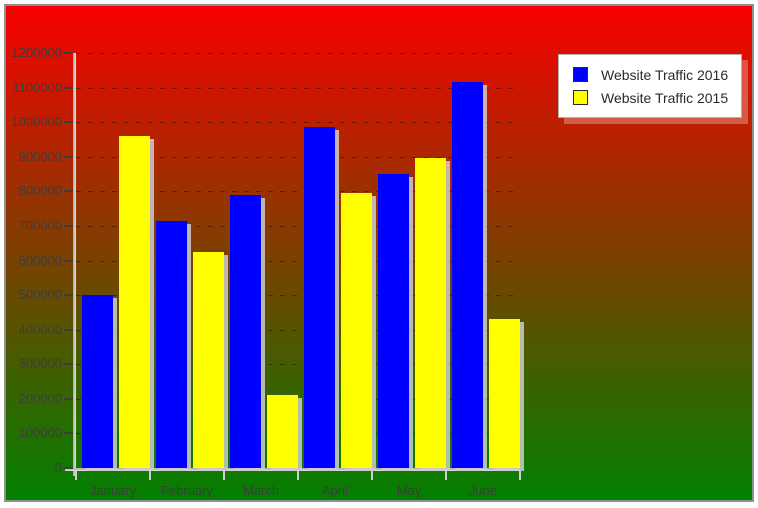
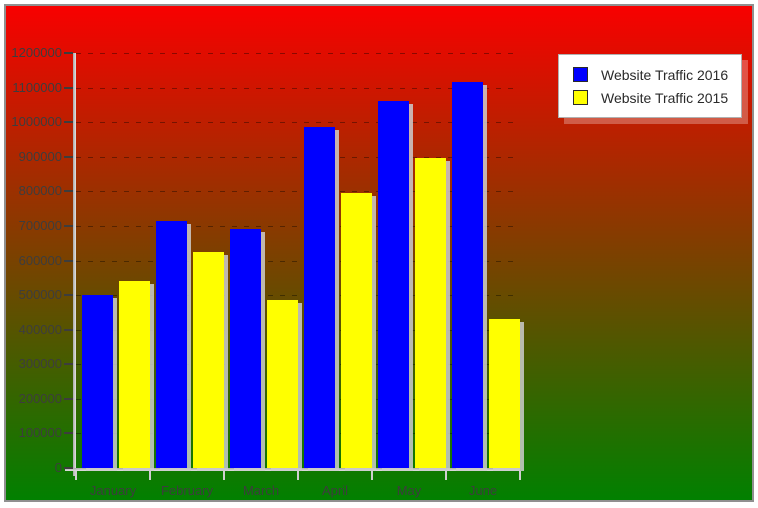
Website Traffic 2015/January: 960000 -> 540000
Website Traffic 2016/March: 790000 -> 690000
Website Traffic 2015/March: 210000 -> 480000
Website Traffic 2016/May: 850000 -> 1060000
